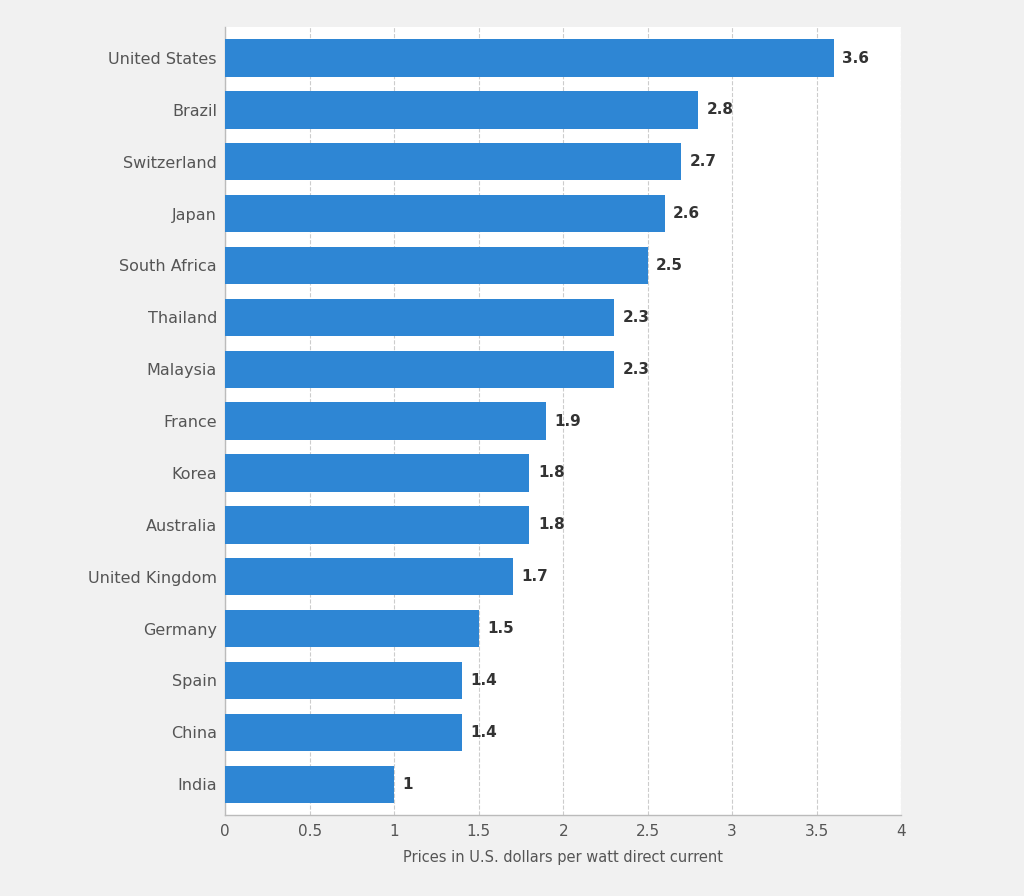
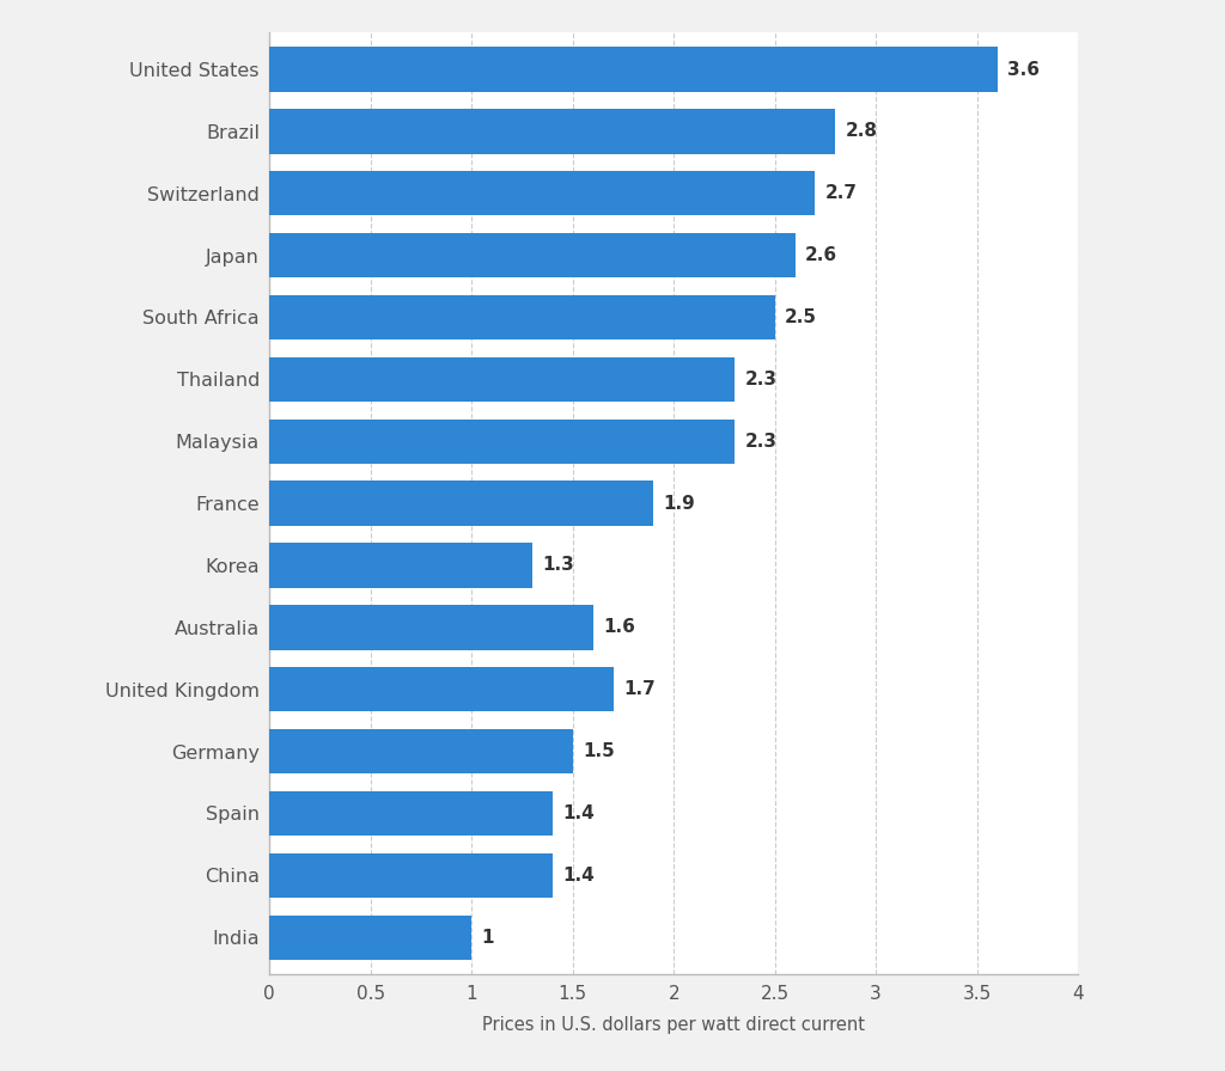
Korea: 1.8 -> 1.3
Australia: 1.8 -> 1.6
